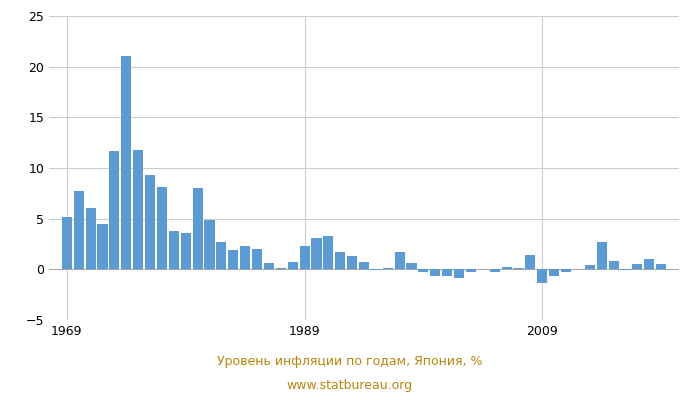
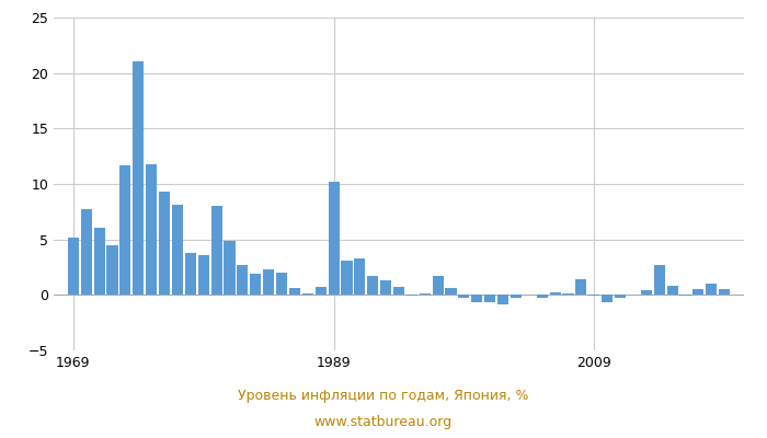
1989: 2.3 -> 10.2
2009: -1.3 -> -0.1
